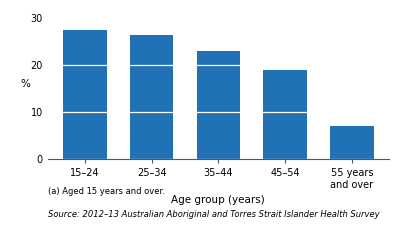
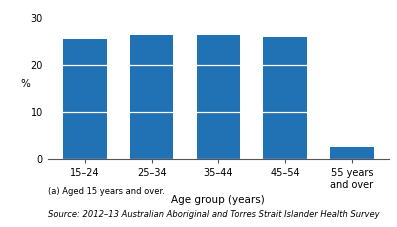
15–24: 27.5 -> 25.5
35–44: 23.0 -> 26.5
45–54: 19.0 -> 26.0
55 years and over: 7.0 -> 2.5
